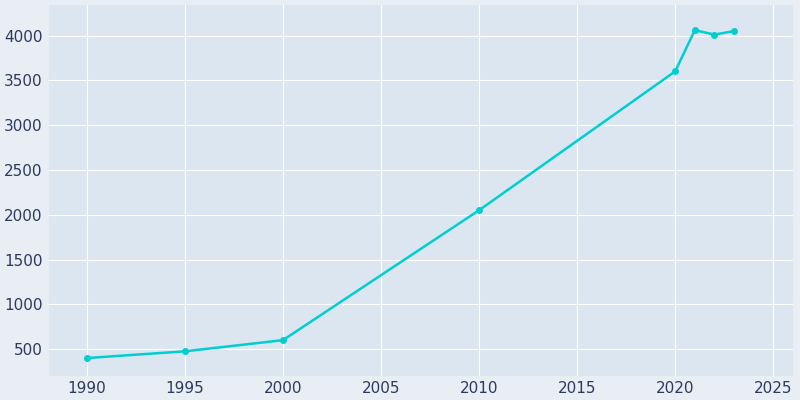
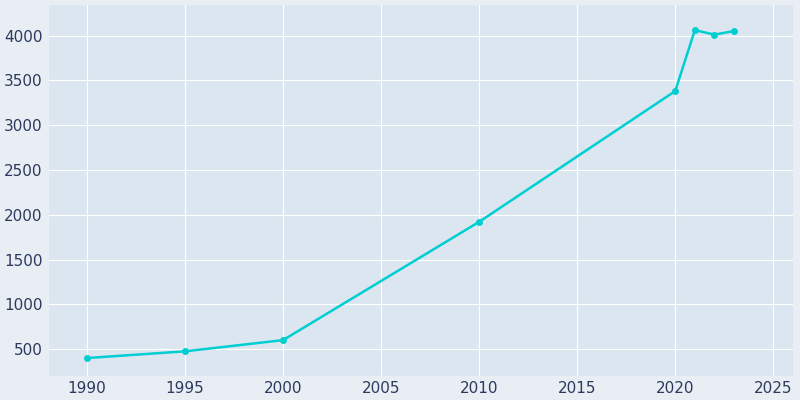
2010: 2050 -> 1920
2020: 3600 -> 3380
